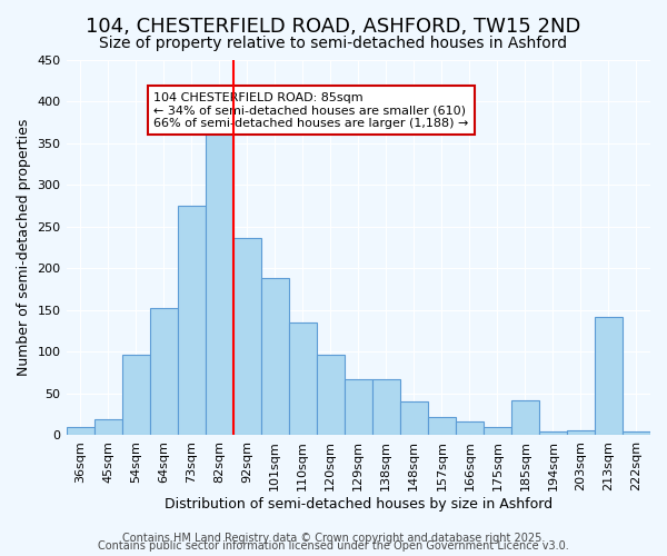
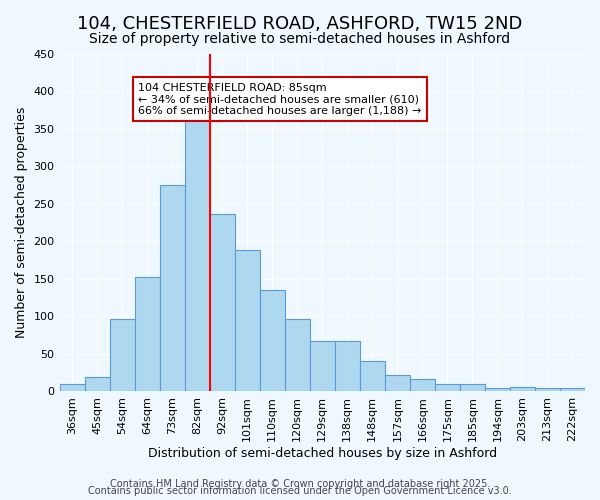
185sqm: 42 -> 10
213sqm: 142 -> 4
